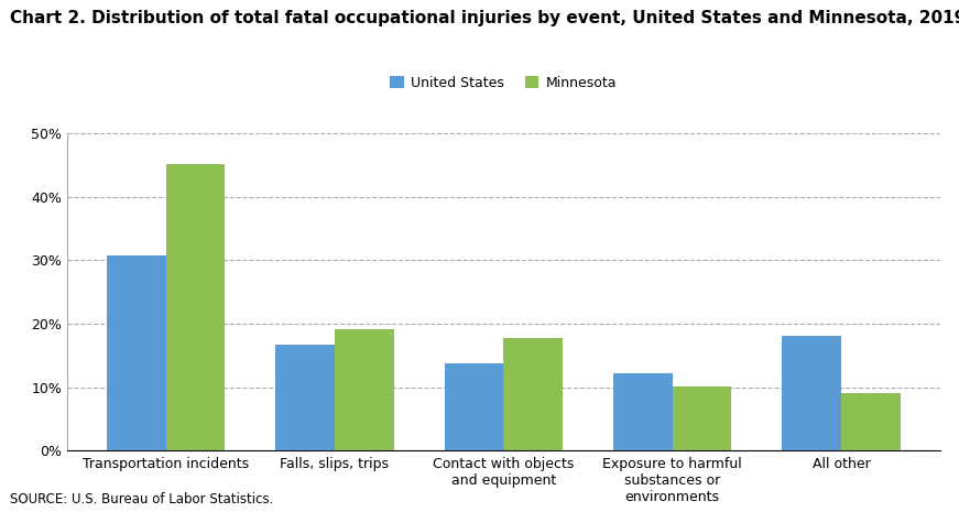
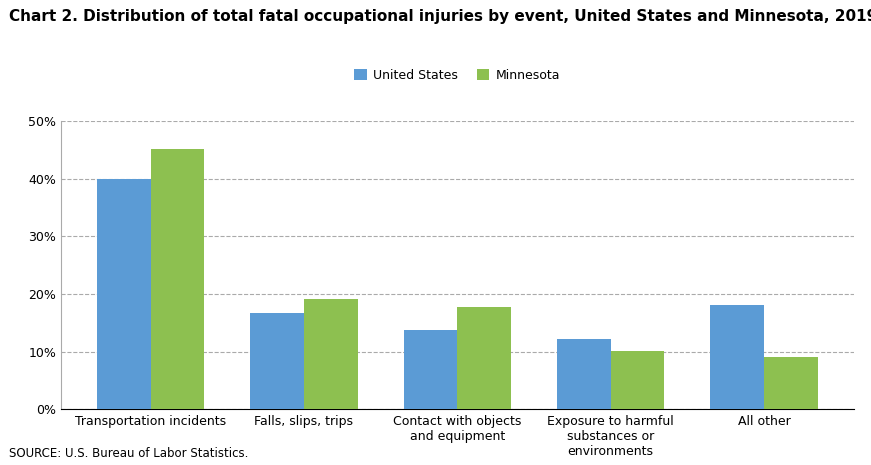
United States/Transportation incidents: 30.8% -> 40.0%
